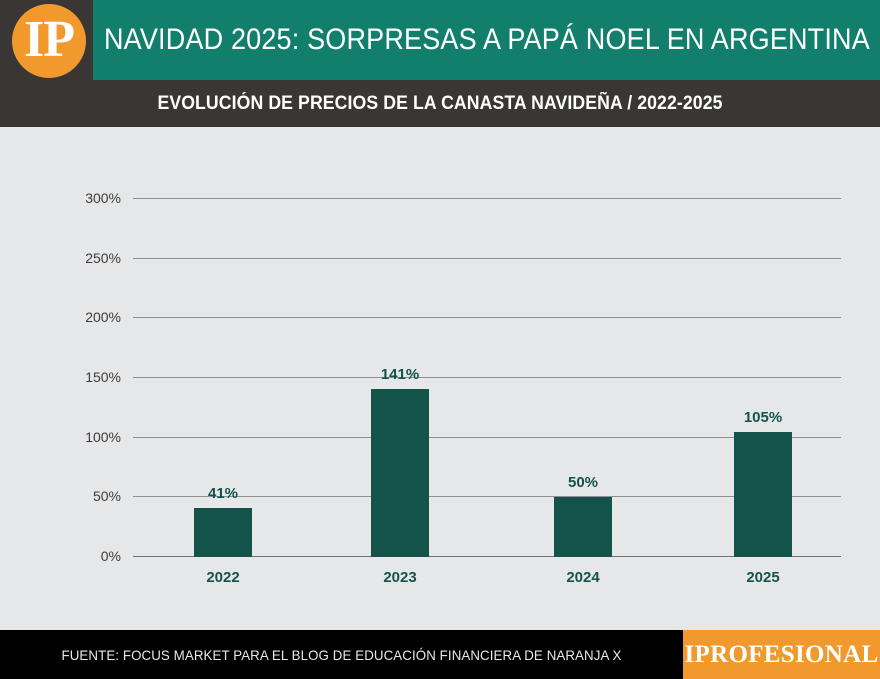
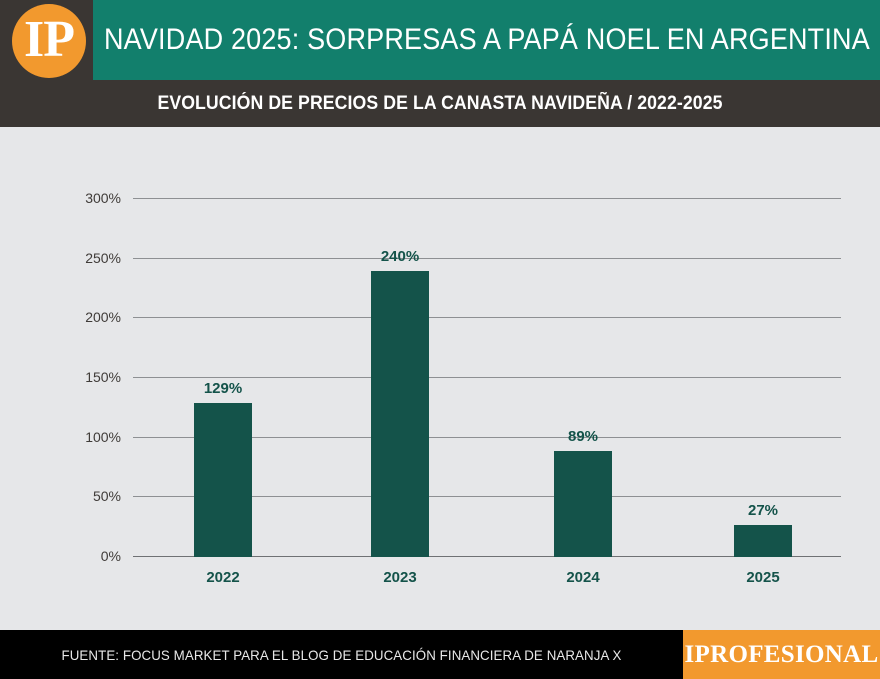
2022: 41% -> 129%
2023: 141% -> 240%
2024: 50% -> 89%
2025: 105% -> 27%
